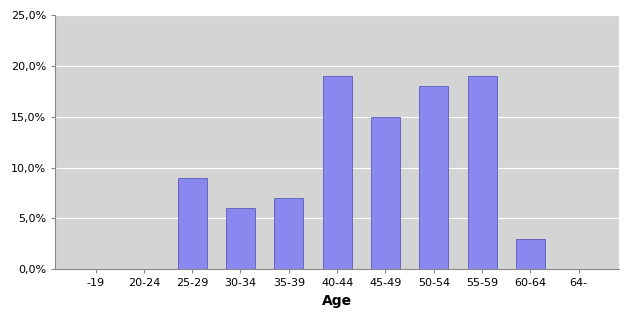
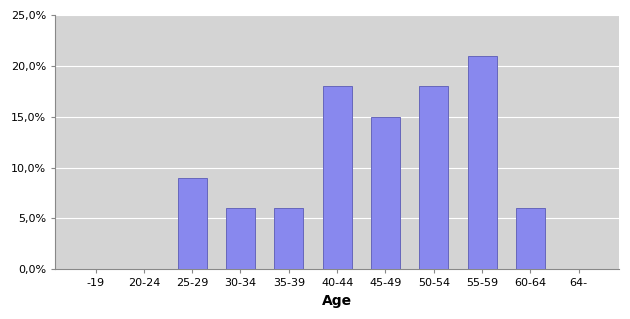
35-39: 7% -> 6%
40-44: 19% -> 18%
55-59: 19% -> 21%
60-64: 3% -> 6%
